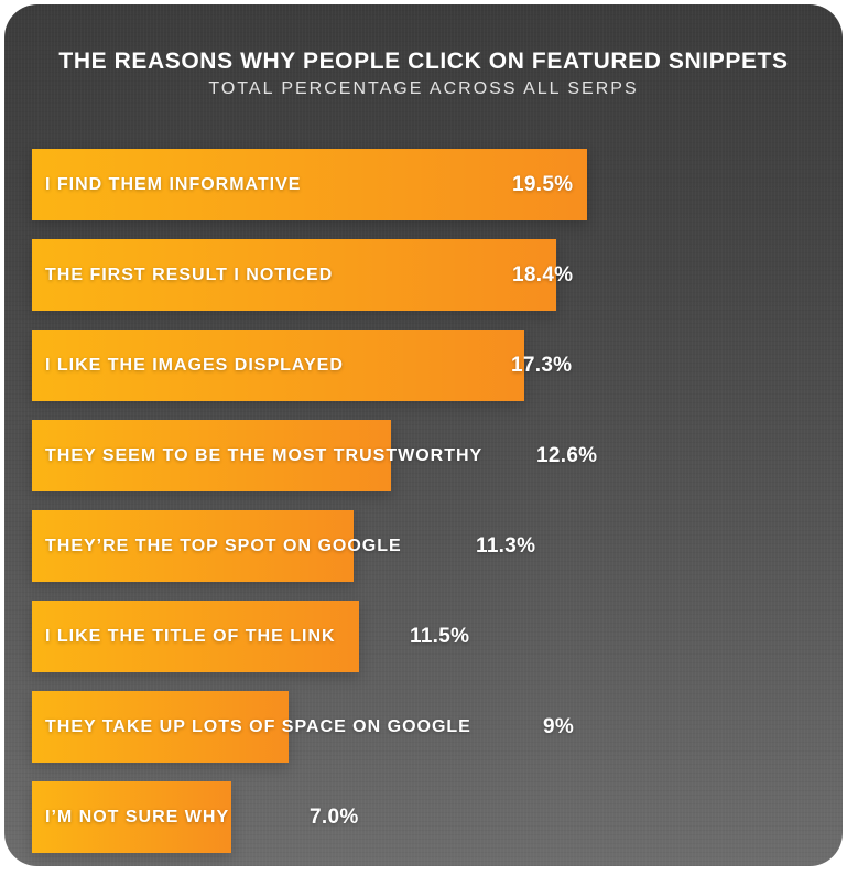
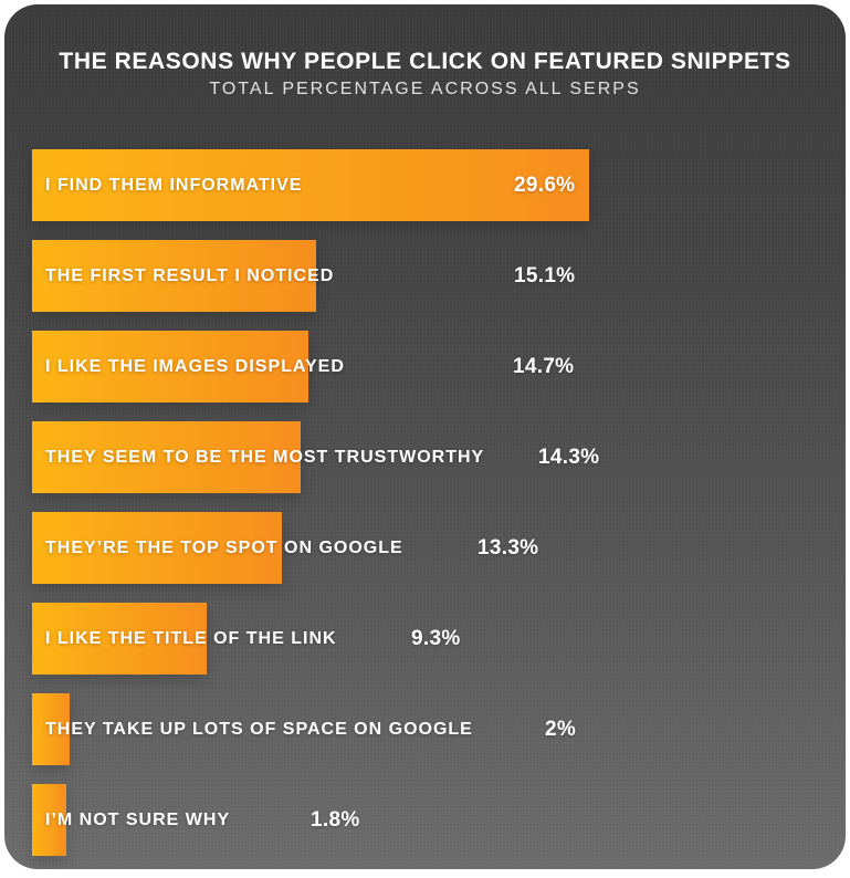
I FIND THEM INFORMATIVE: 19.5% -> 29.6%
THE FIRST RESULT I NOTICED: 18.4% -> 15.1%
I LIKE THE IMAGES DISPLAYED: 17.3% -> 14.7%
THEY SEEM TO BE THE MOST TRUSTWORTHY: 12.6% -> 14.3%
THEY’RE THE TOP SPOT ON GOOGLE: 11.3% -> 13.3%
I LIKE THE TITLE OF THE LINK: 11.5% -> 9.3%
THEY TAKE UP LOTS OF SPACE ON GOOGLE: 9% -> 2%
I’M NOT SURE WHY: 7.0% -> 1.8%
